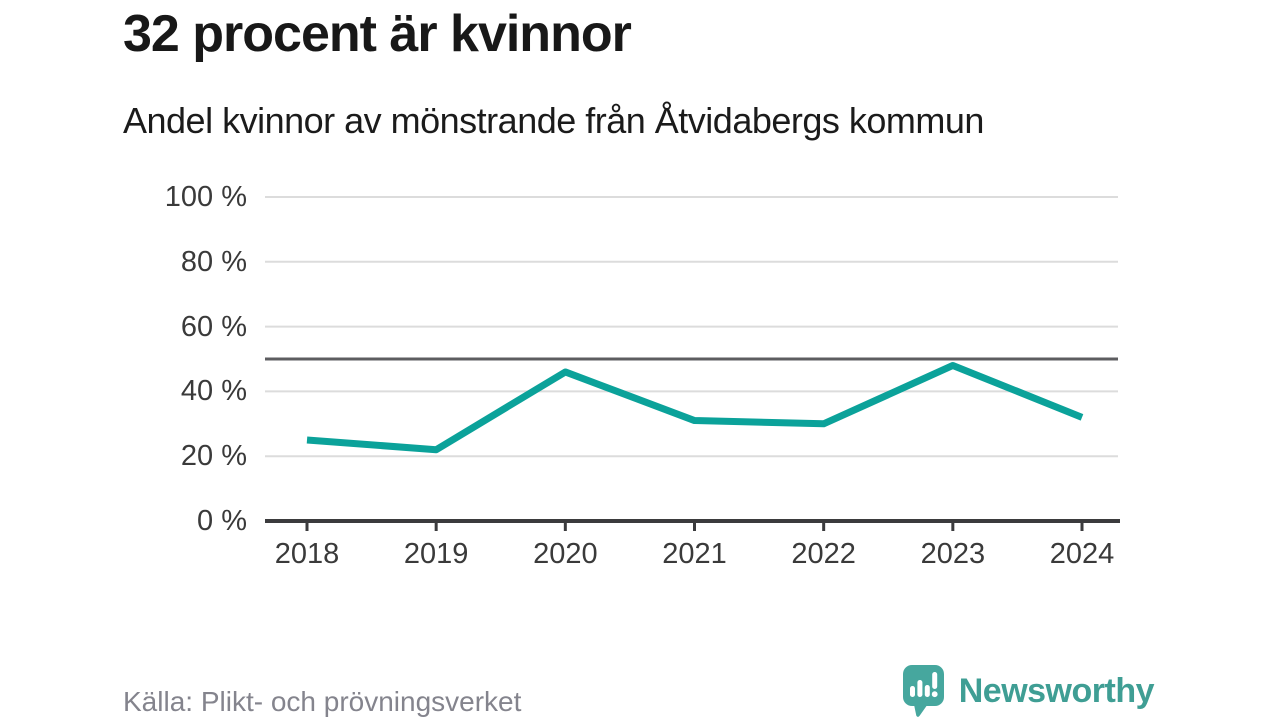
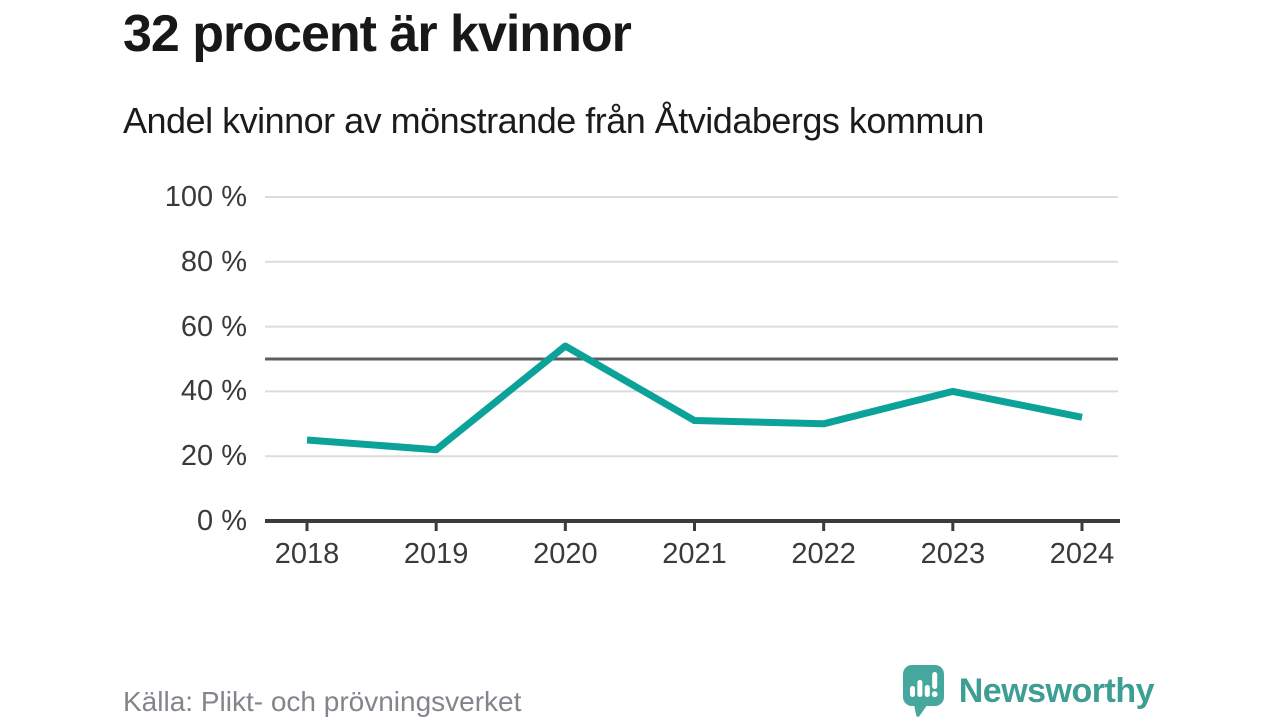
2020: 46% -> 54%
2023: 48% -> 40%
